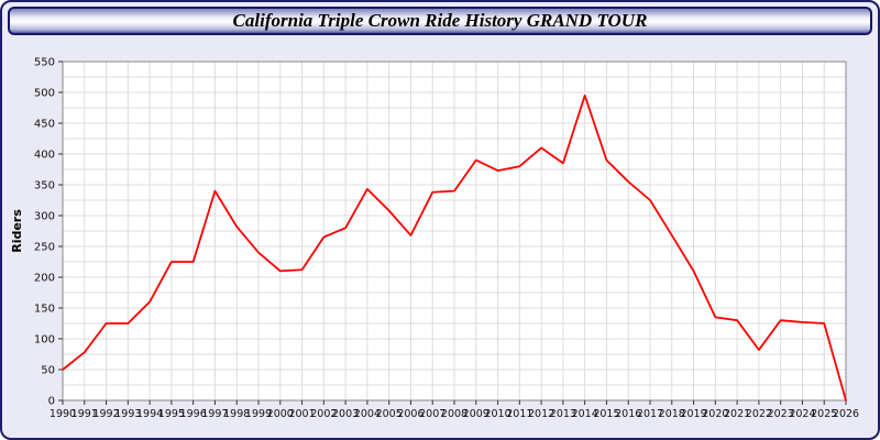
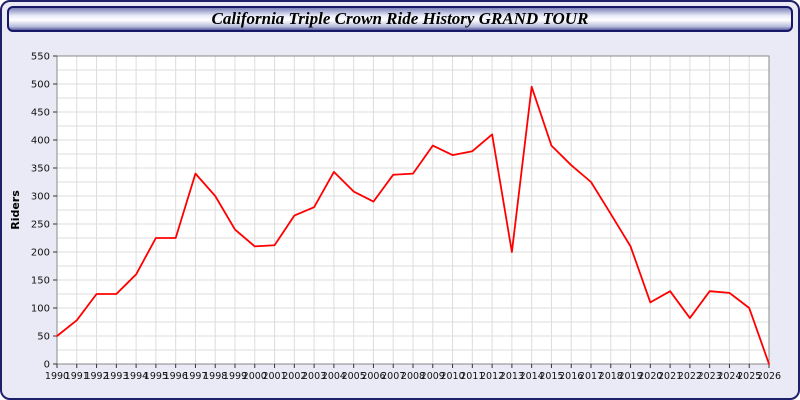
1998: 280 -> 300
2006: 270 -> 290
2013: 380 -> 200
2020: 140 -> 110
2025: 120 -> 100
